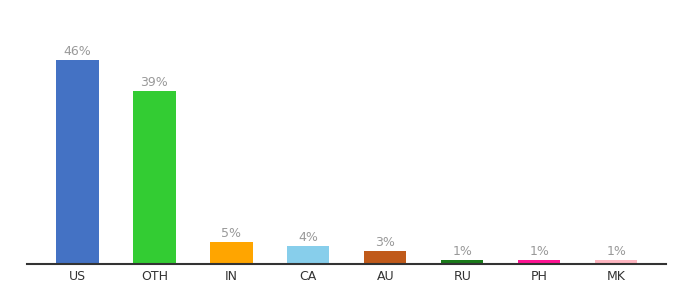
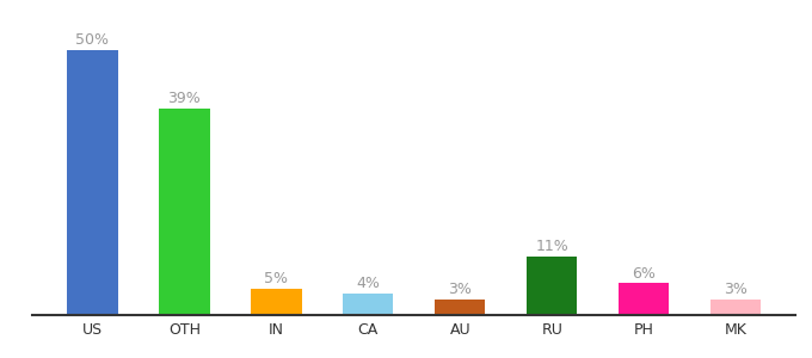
US: 46% -> 50%
RU: 1% -> 11%
PH: 1% -> 6%
MK: 1% -> 3%
